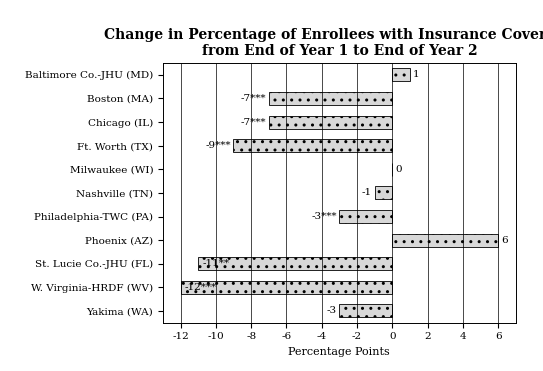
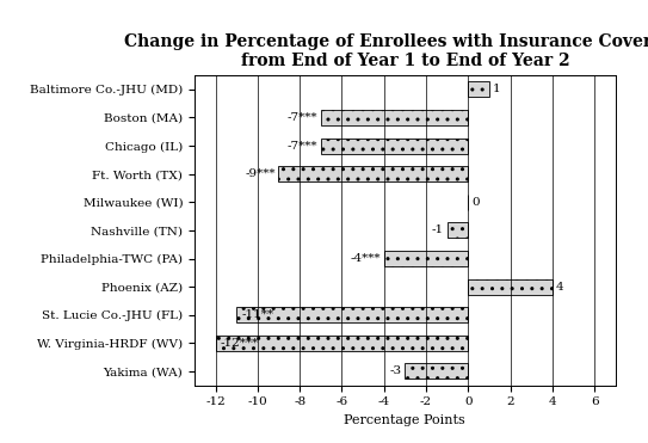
Philadelphia-TWC (PA): -3*** -> -4***
Phoenix (AZ): 6 -> 4
